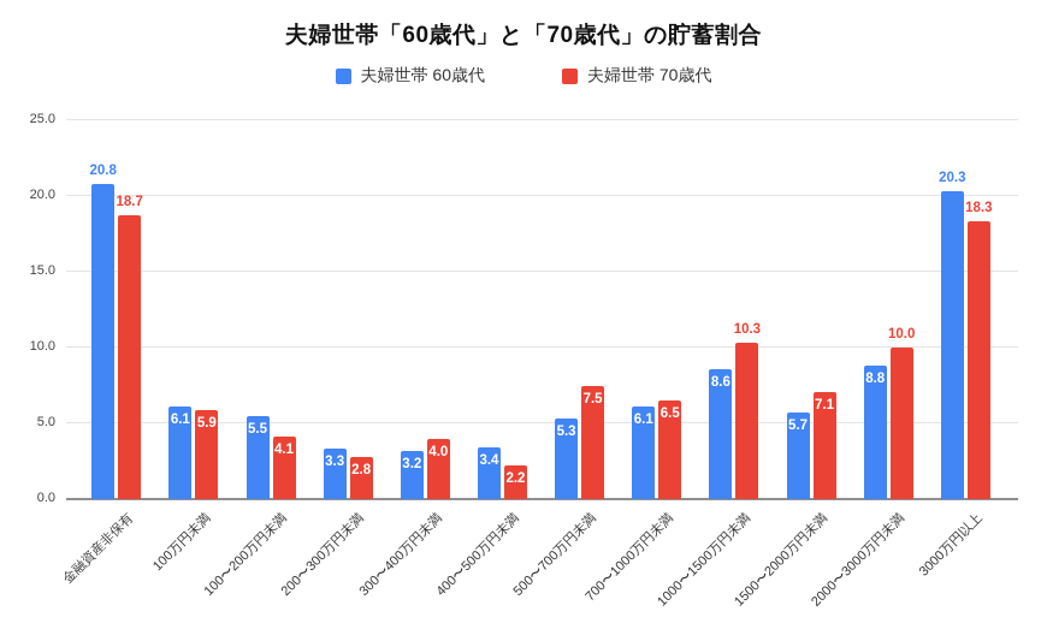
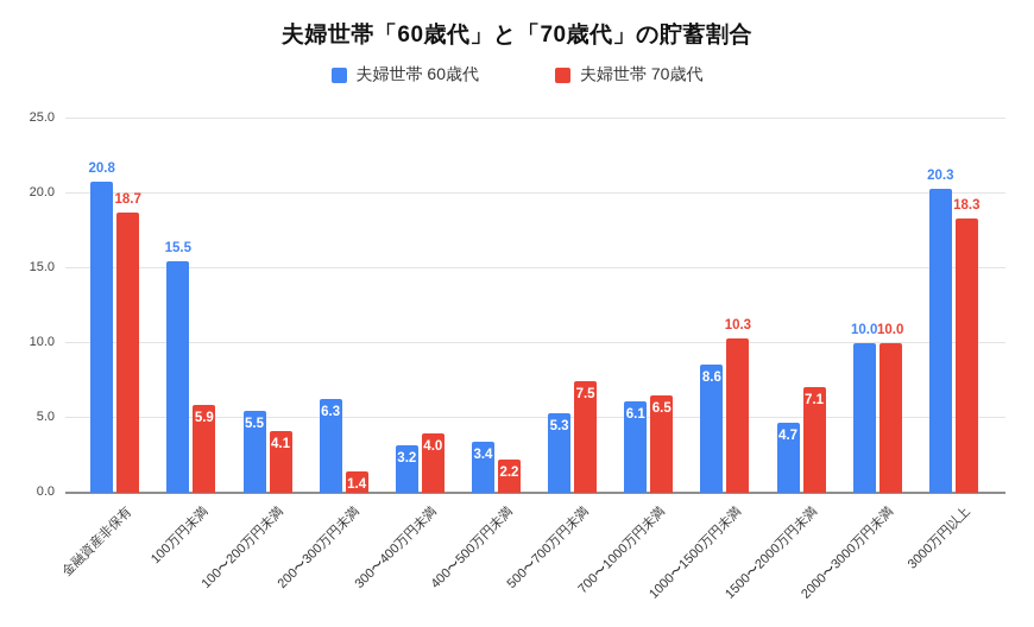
夫婦世帯 60歳代/100万円未満: 6.1 -> 15.5
夫婦世帯 60歳代/200〜300万円未満: 3.3 -> 6.3
夫婦世帯 70歳代/200〜300万円未満: 2.8 -> 1.4
夫婦世帯 60歳代/1500〜2000万円未満: 5.7 -> 4.7
夫婦世帯 60歳代/2000〜3000万円未満: 8.8 -> 10.0
